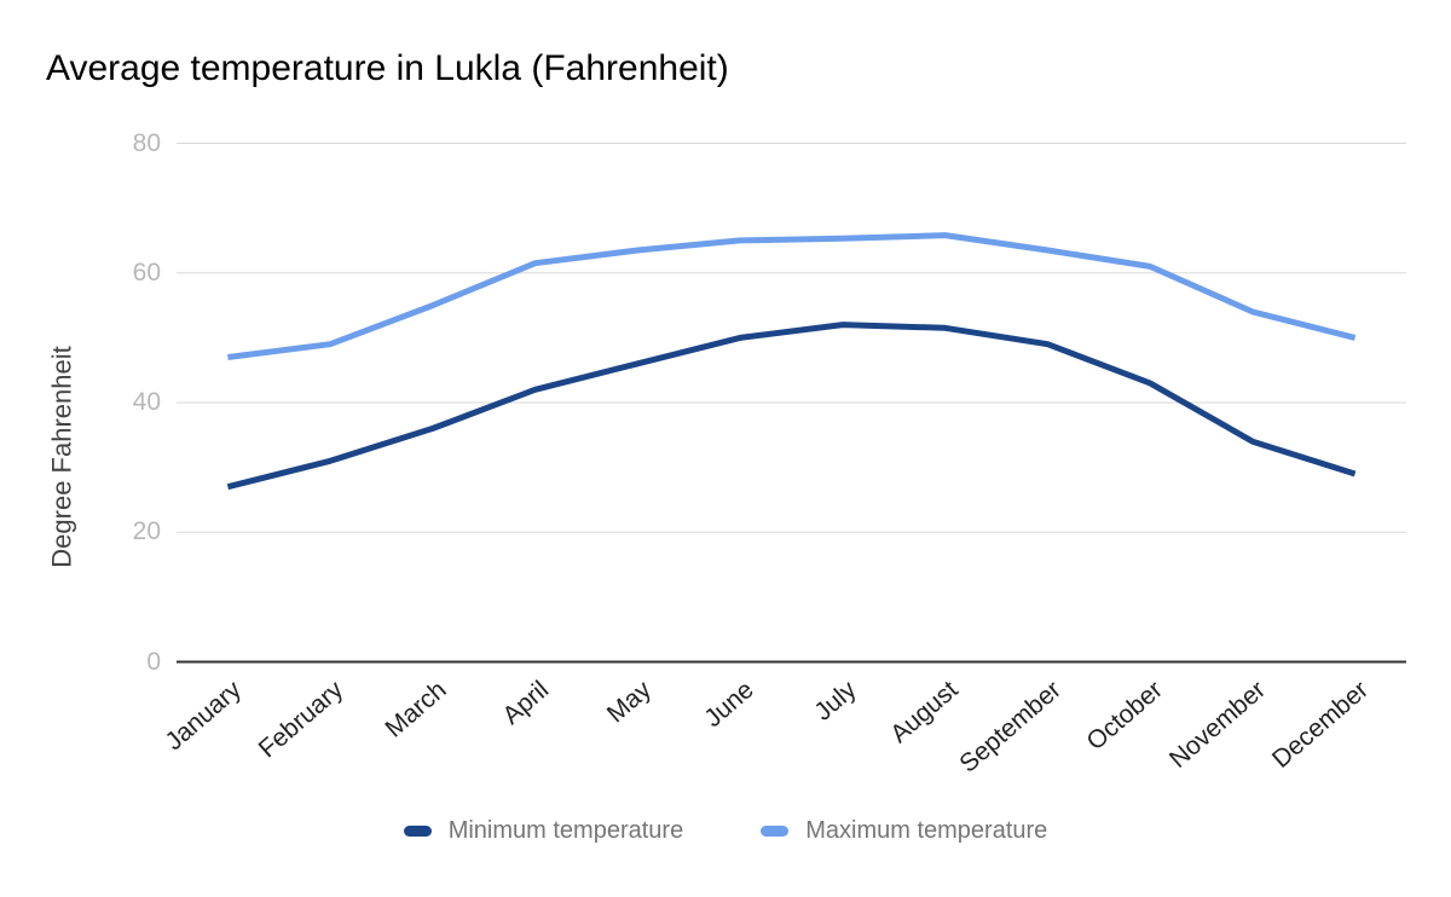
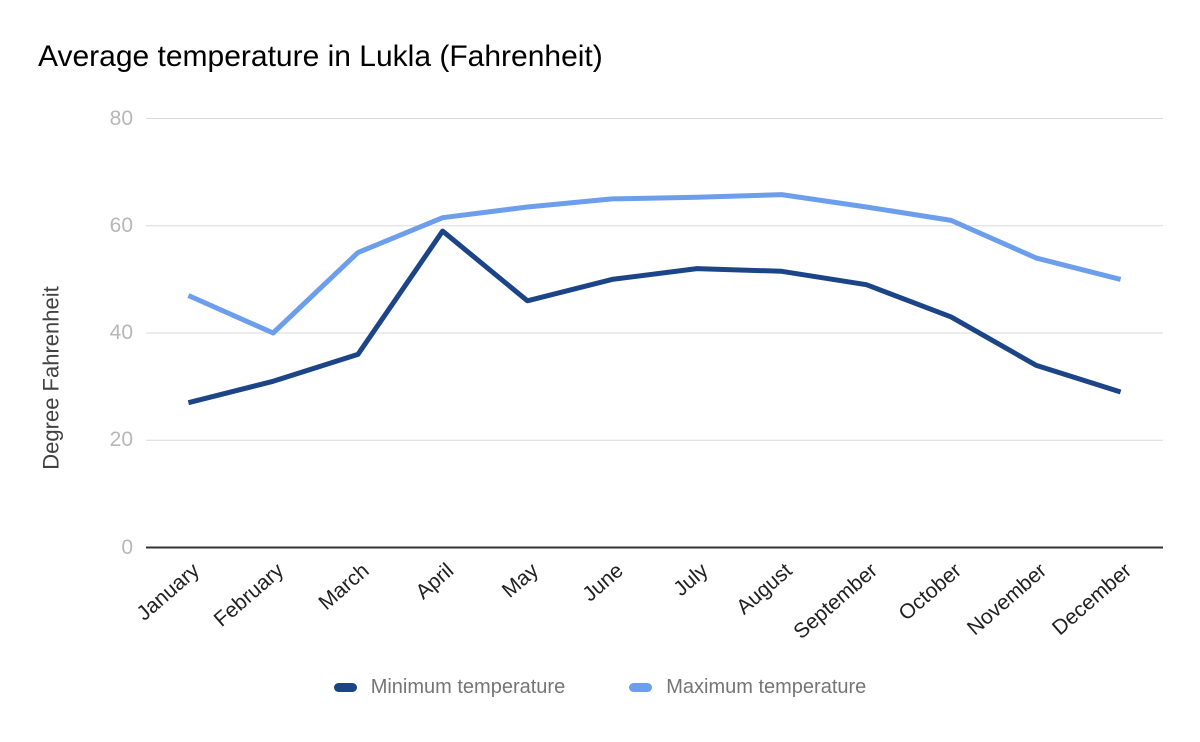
Maximum temperature/February: 49 -> 40
Minimum temperature/April: 42 -> 59
